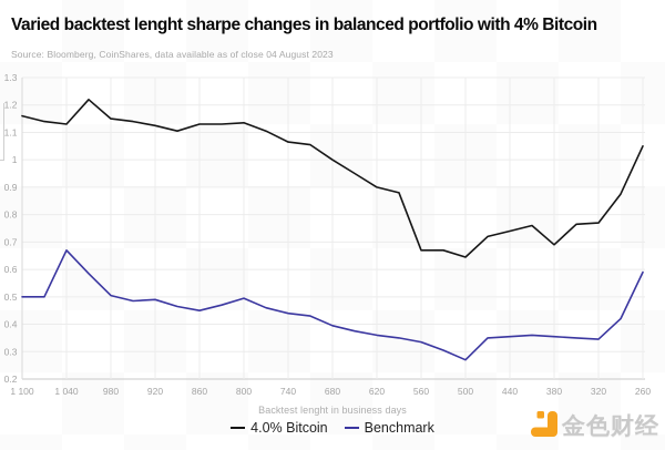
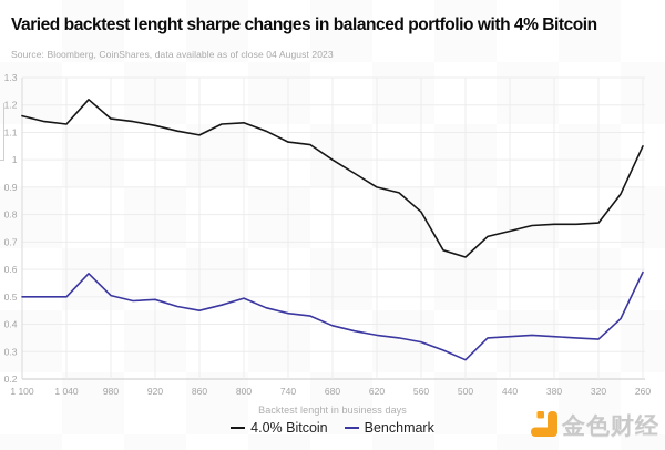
Benchmark/1040: 0.67 -> 0.50
4.0% Bitcoin/860: 1.13 -> 1.09
4.0% Bitcoin/560: 0.67 -> 0.81
4.0% Bitcoin/380: 0.69 -> 0.77
